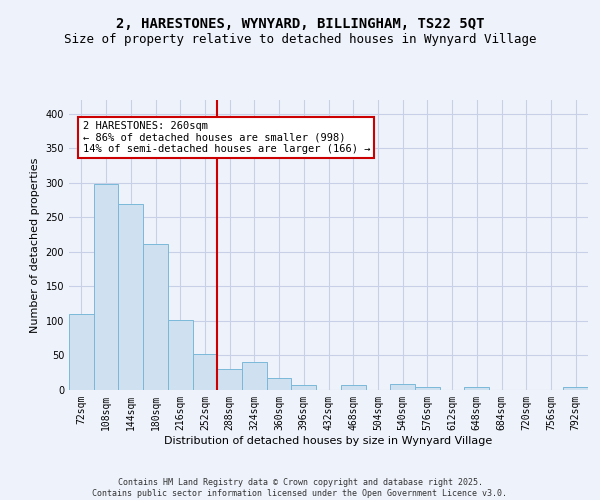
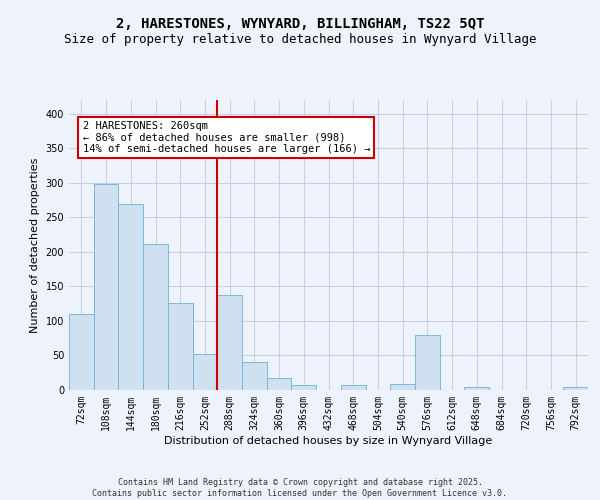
216sqm: 101 -> 126
288sqm: 31 -> 138
576sqm: 5 -> 80
